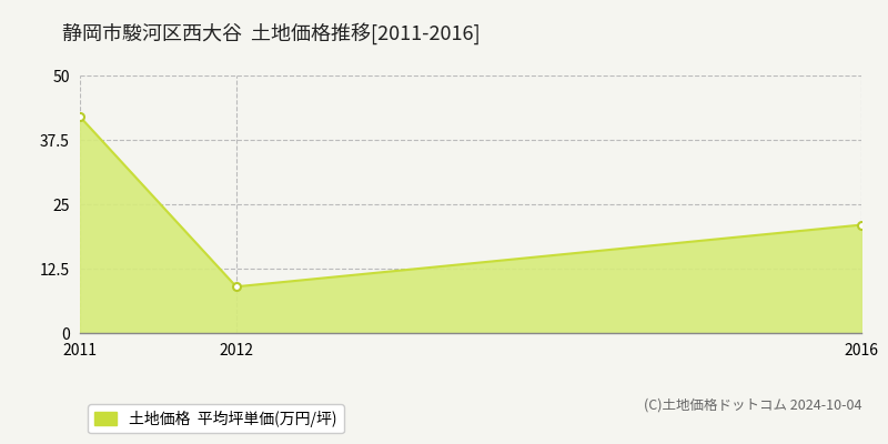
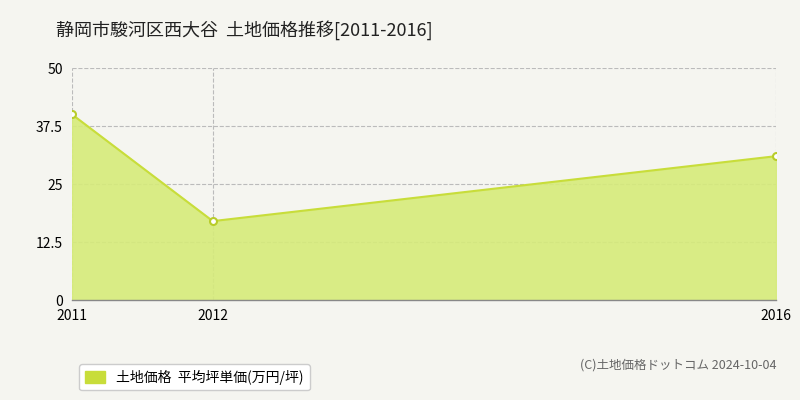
2011: 42 -> 40
2012: 9 -> 17
2016: 21 -> 31
